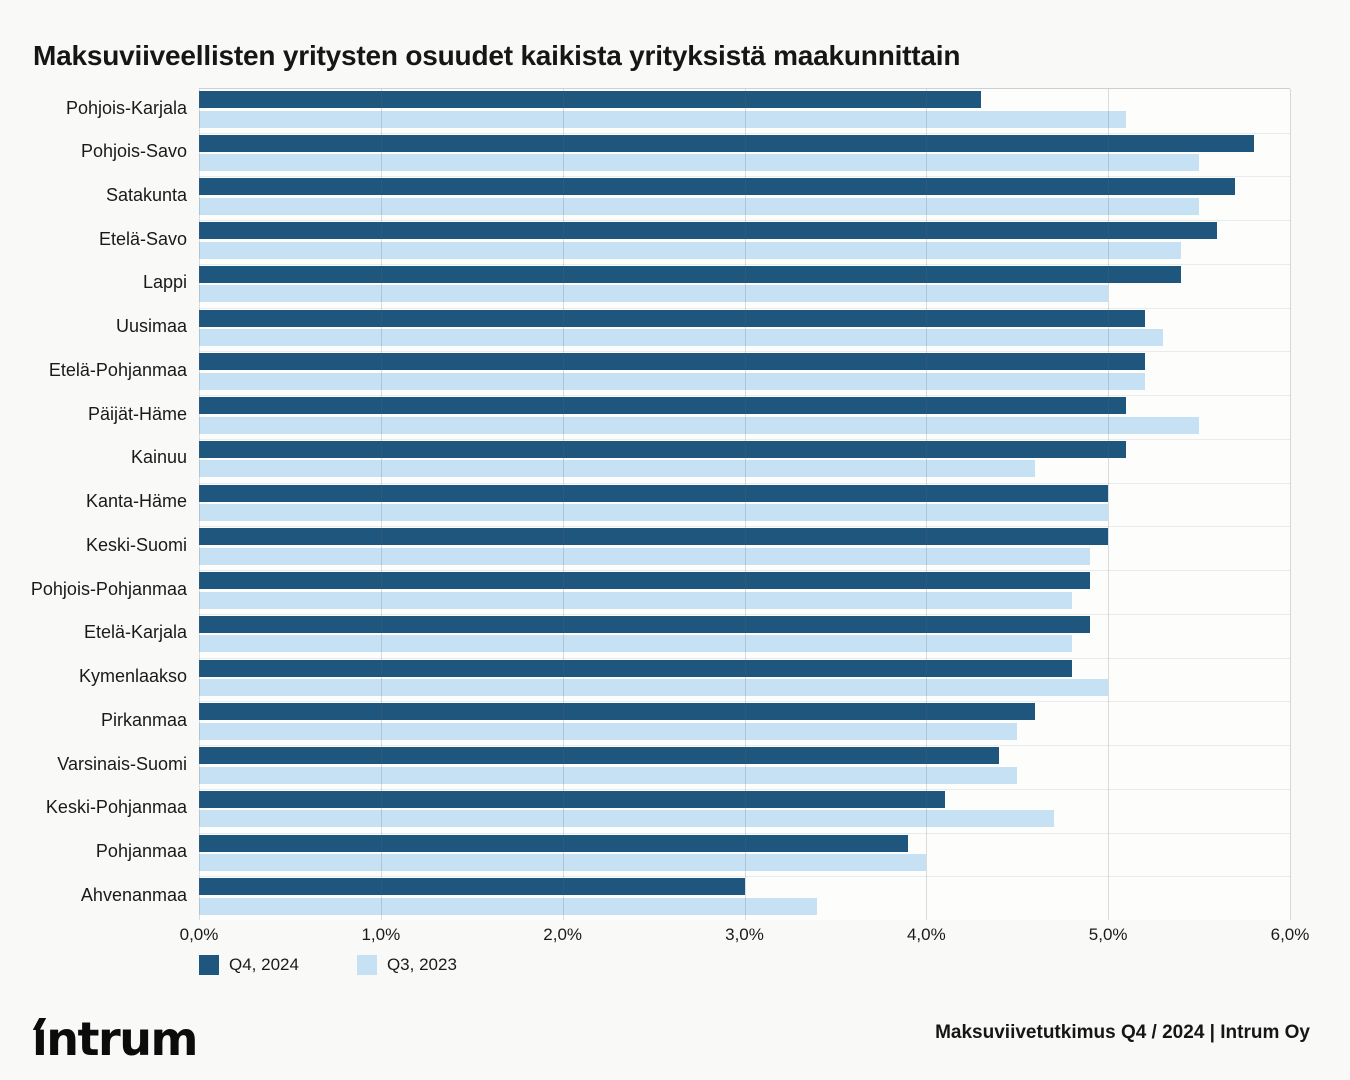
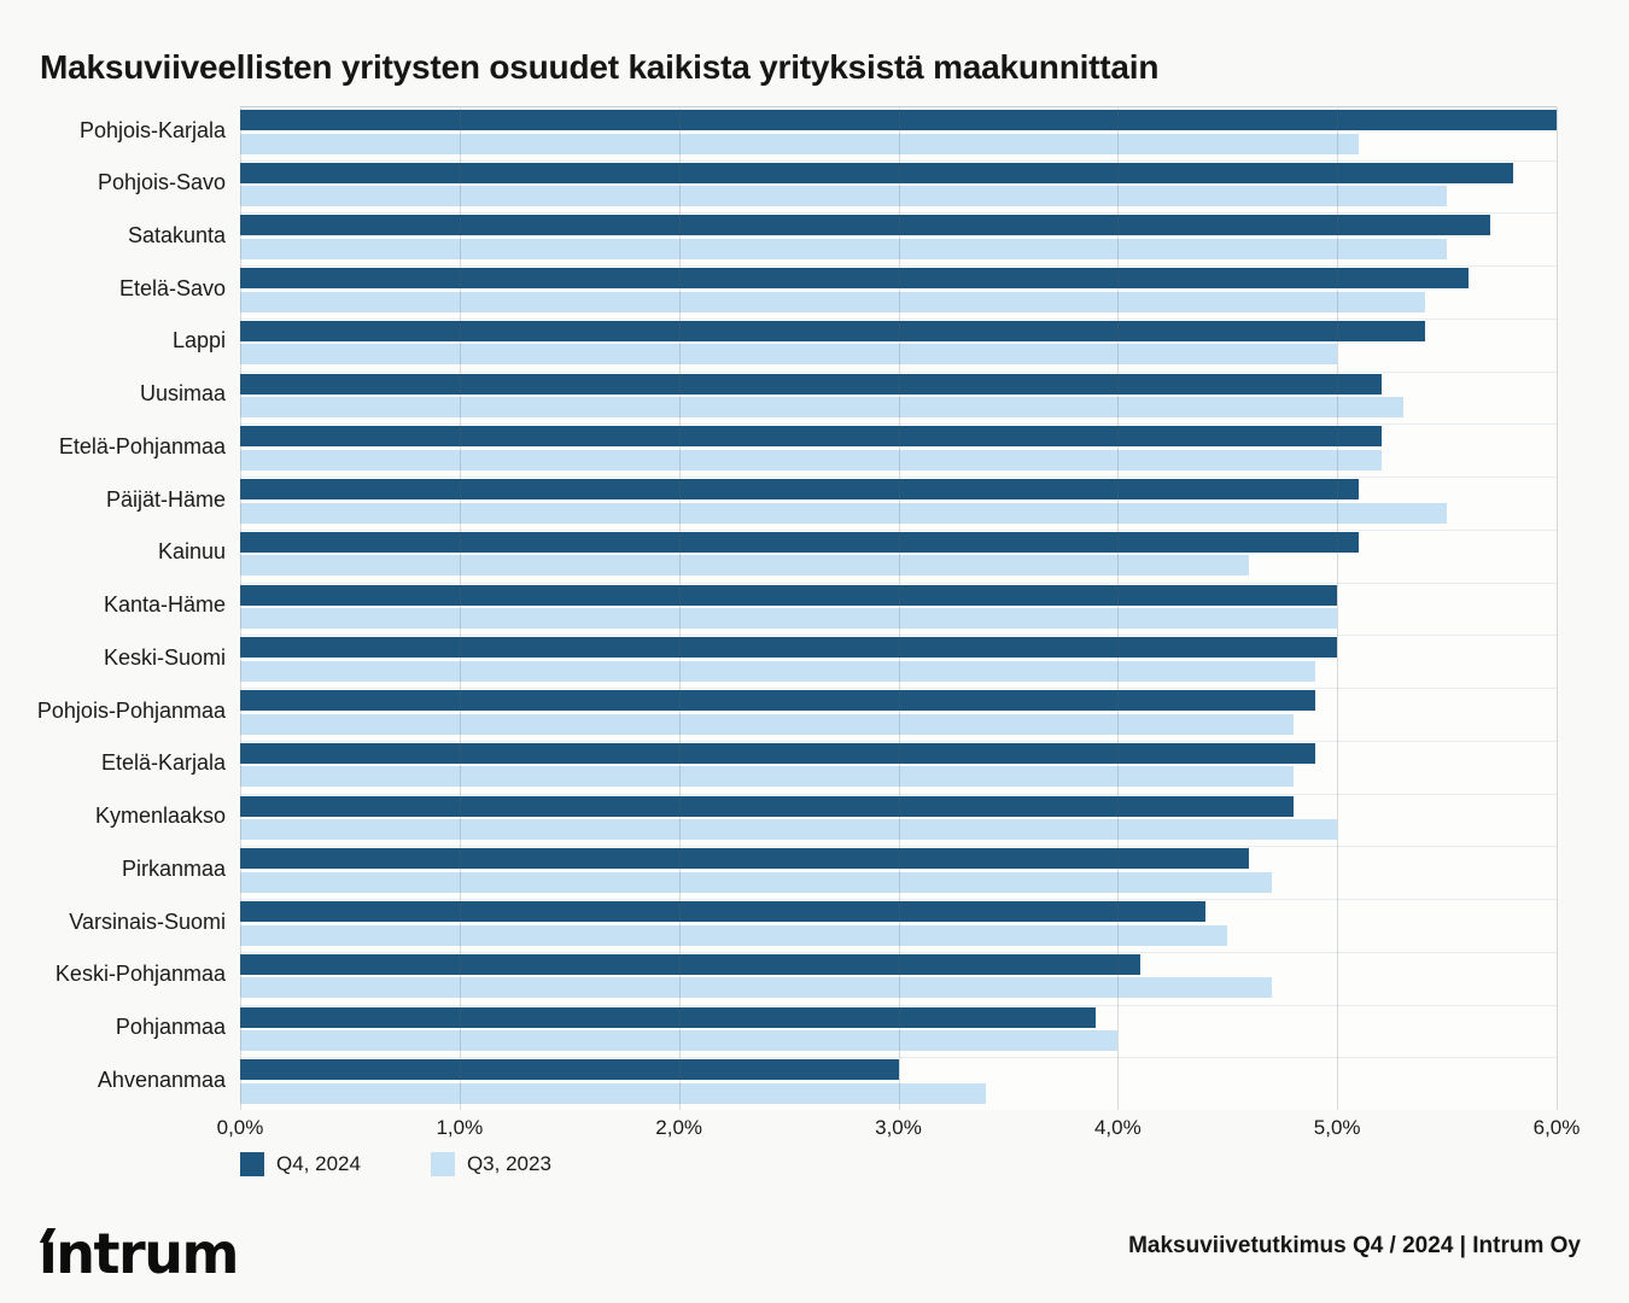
Q4, 2024/Pohjois-Karjala: 4,3% -> 6,0%
Q3, 2023/Pirkanmaa: 4,5% -> 4,7%
